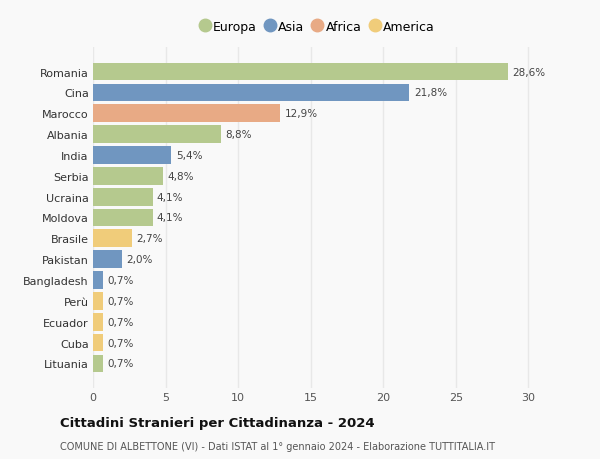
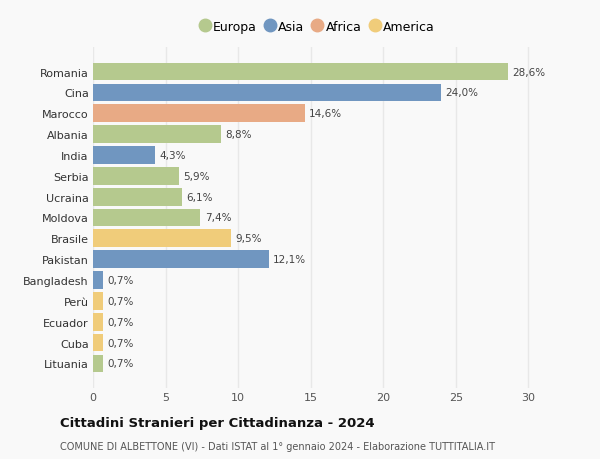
Cina: 21,8% -> 24,0%
Marocco: 12,9% -> 14,6%
India: 5,4% -> 4,3%
Serbia: 4,8% -> 5,9%
Ucraina: 4,1% -> 6,1%
Moldova: 4,1% -> 7,4%
Brasile: 2,7% -> 9,5%
Pakistan: 2,0% -> 12,1%
